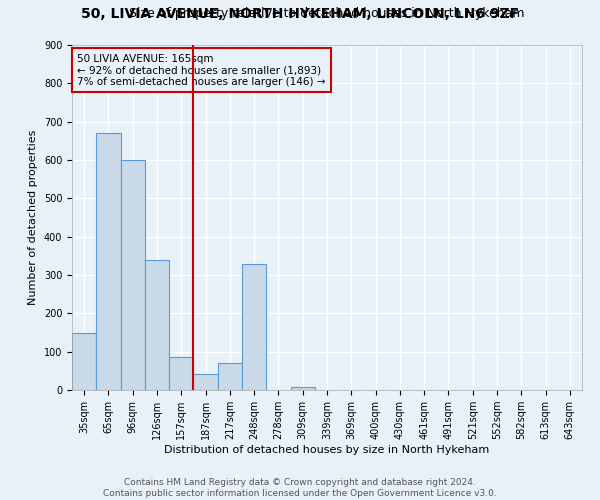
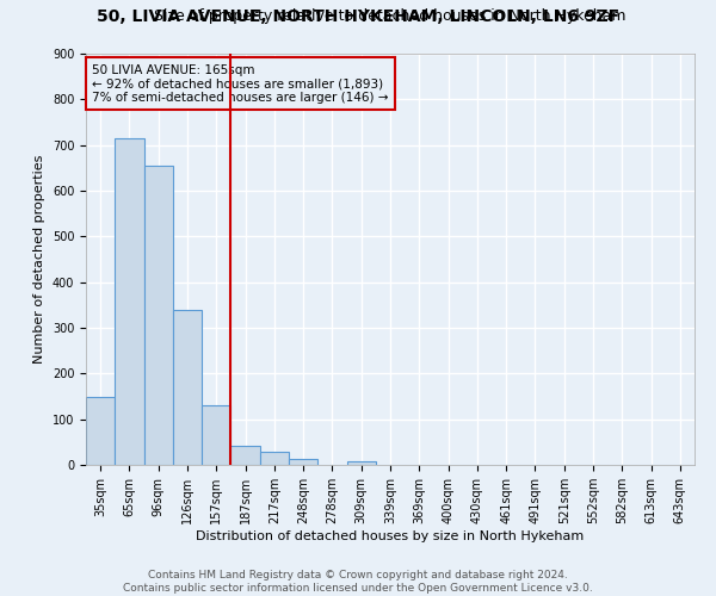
65sqm: 670 -> 715
96sqm: 600 -> 655
157sqm: 85 -> 130
217sqm: 70 -> 30
248sqm: 330 -> 12
